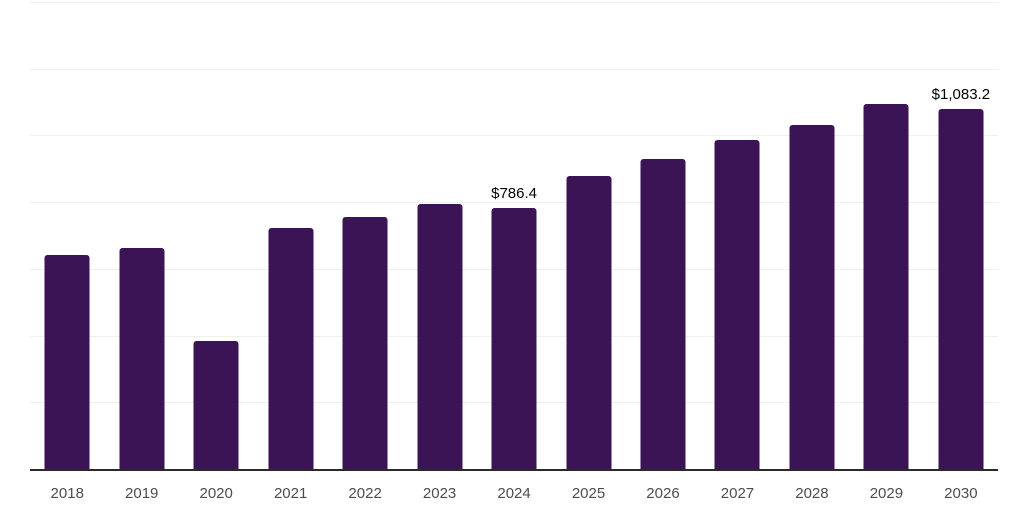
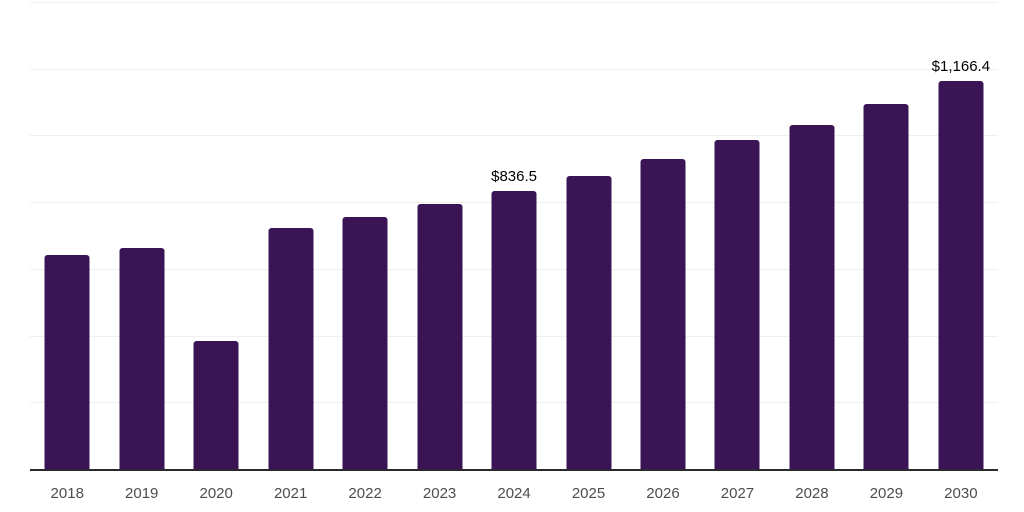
2024: $786.4 -> $836.5
2030: $1,083.2 -> $1,166.4
